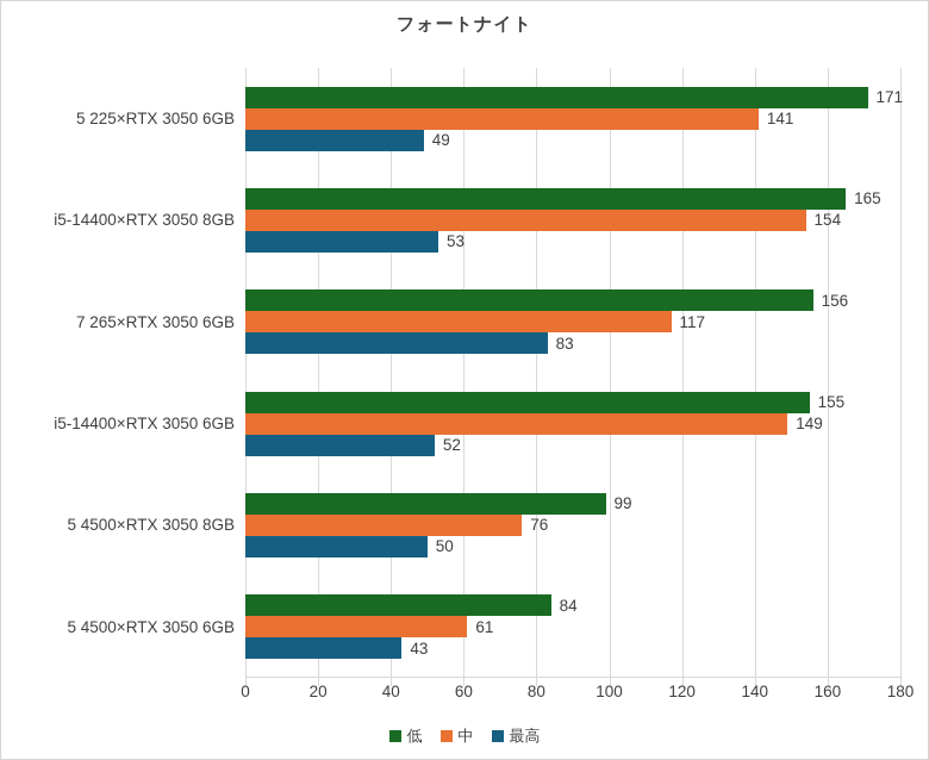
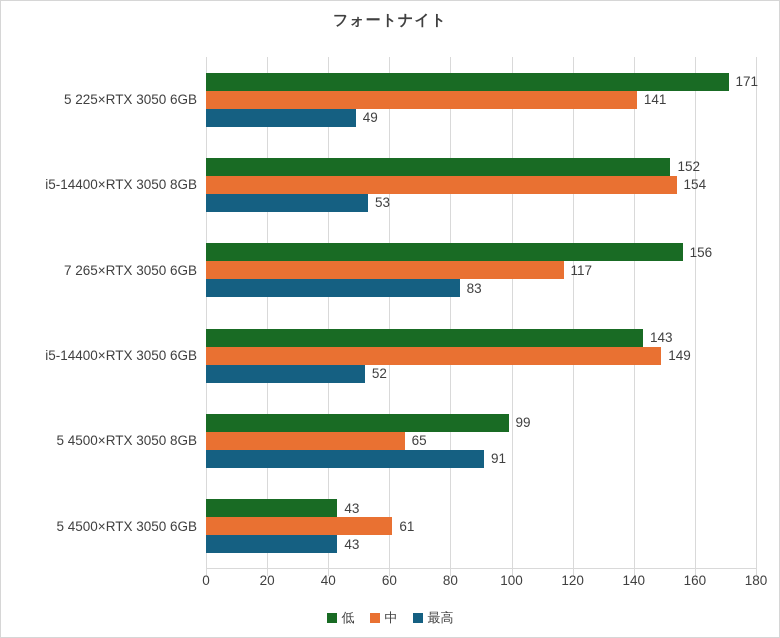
低/i5-14400×RTX 3050 8GB: 165 -> 152
低/i5-14400×RTX 3050 6GB: 155 -> 143
中/5 4500×RTX 3050 8GB: 76 -> 65
最高/5 4500×RTX 3050 8GB: 50 -> 91
低/5 4500×RTX 3050 6GB: 84 -> 43
